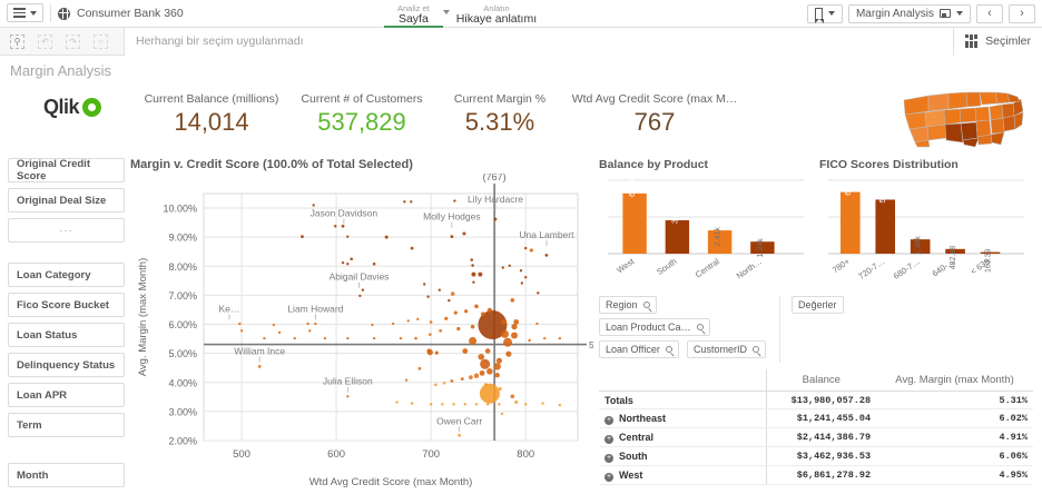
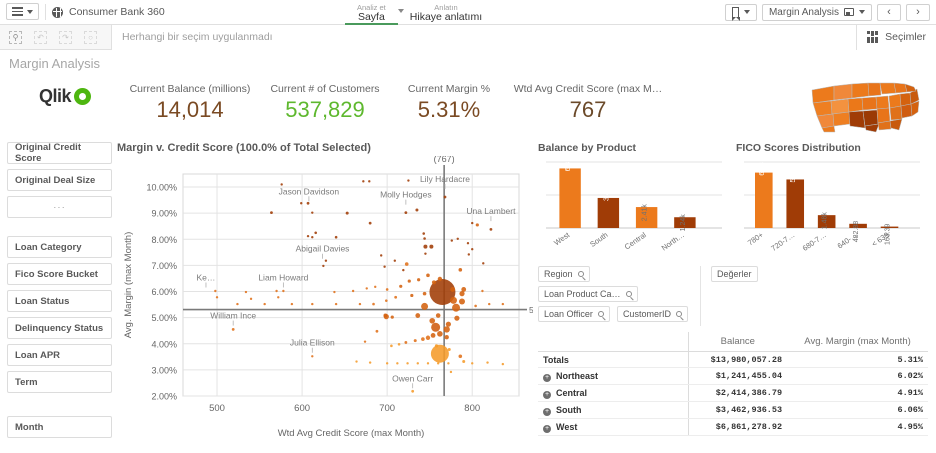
Balance by Product/West: 6.24k -> 6.86k
